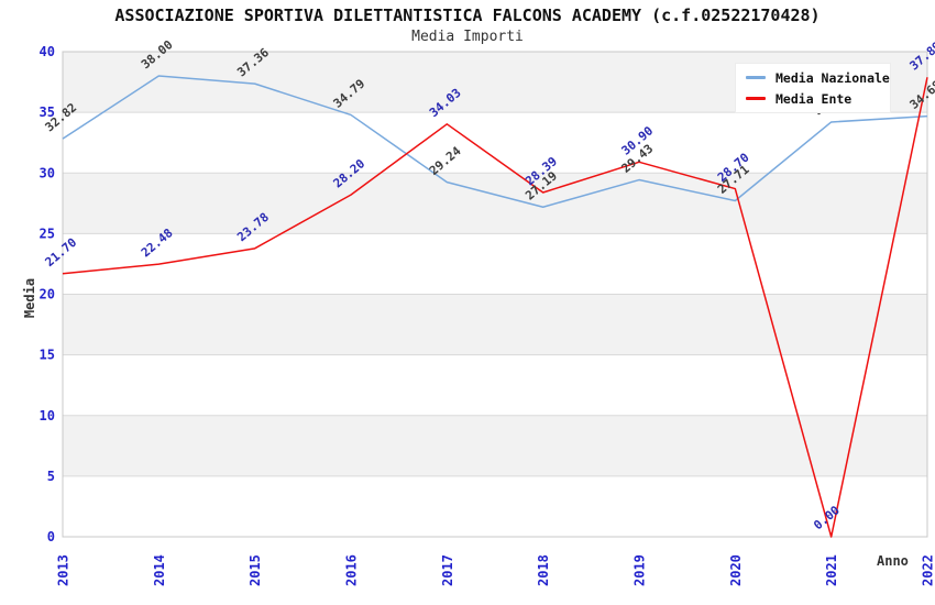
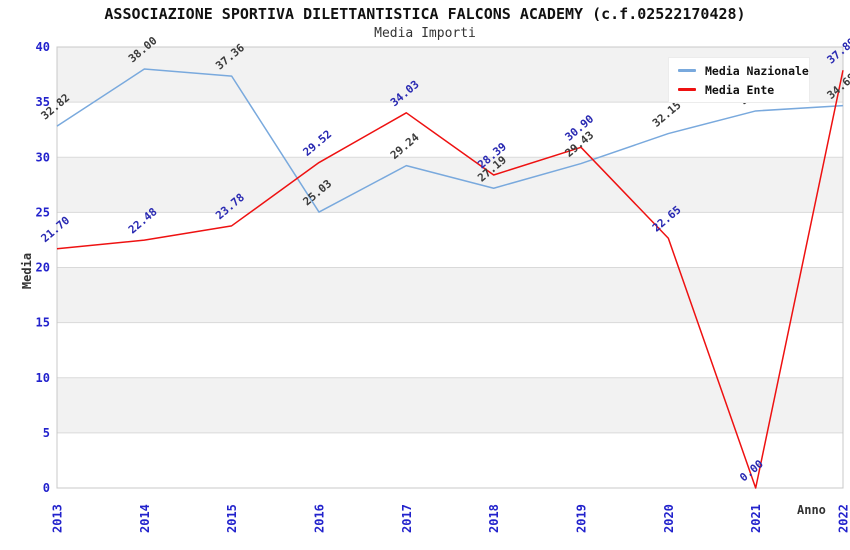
Media Nazionale/2016: 34.79 -> 25.03
Media Ente/2016: 28.20 -> 29.52
Media Nazionale/2020: 27.71 -> 32.15
Media Ente/2020: 28.70 -> 22.65
